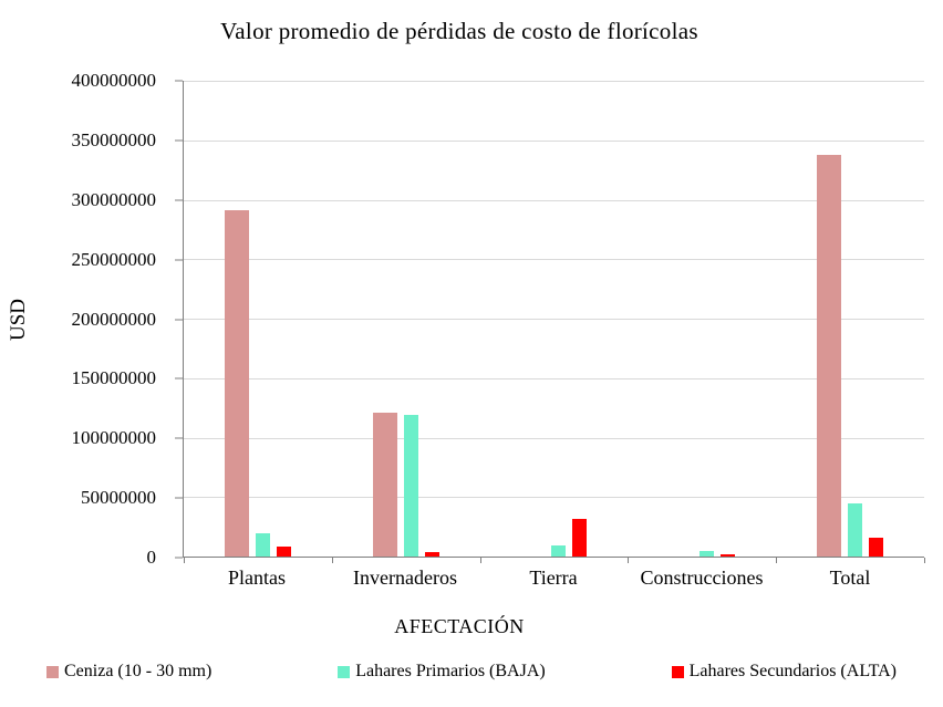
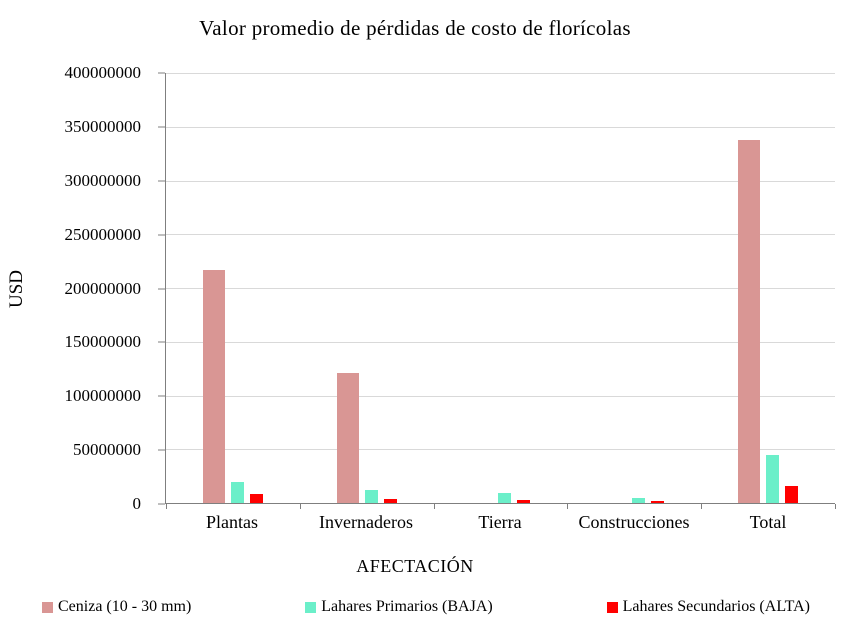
Ceniza (10 - 30 mm)/Plantas: 291000000 -> 217000000
Lahares Primarios (BAJA)/Invernaderos: 119000000 -> 12000000
Lahares Secundarios (ALTA)/Tierra: 32000000 -> 3000000
